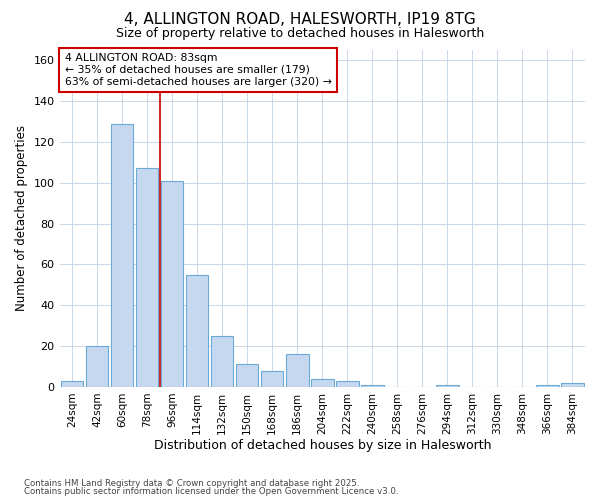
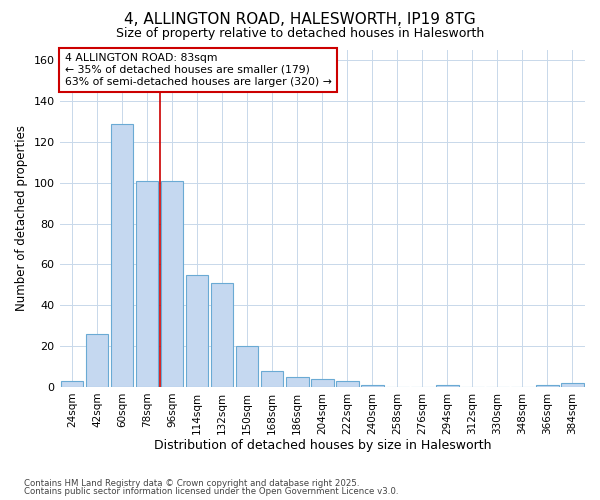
42sqm: 20 -> 26
78sqm: 107 -> 101
132sqm: 25 -> 51
150sqm: 11 -> 20
186sqm: 16 -> 5
